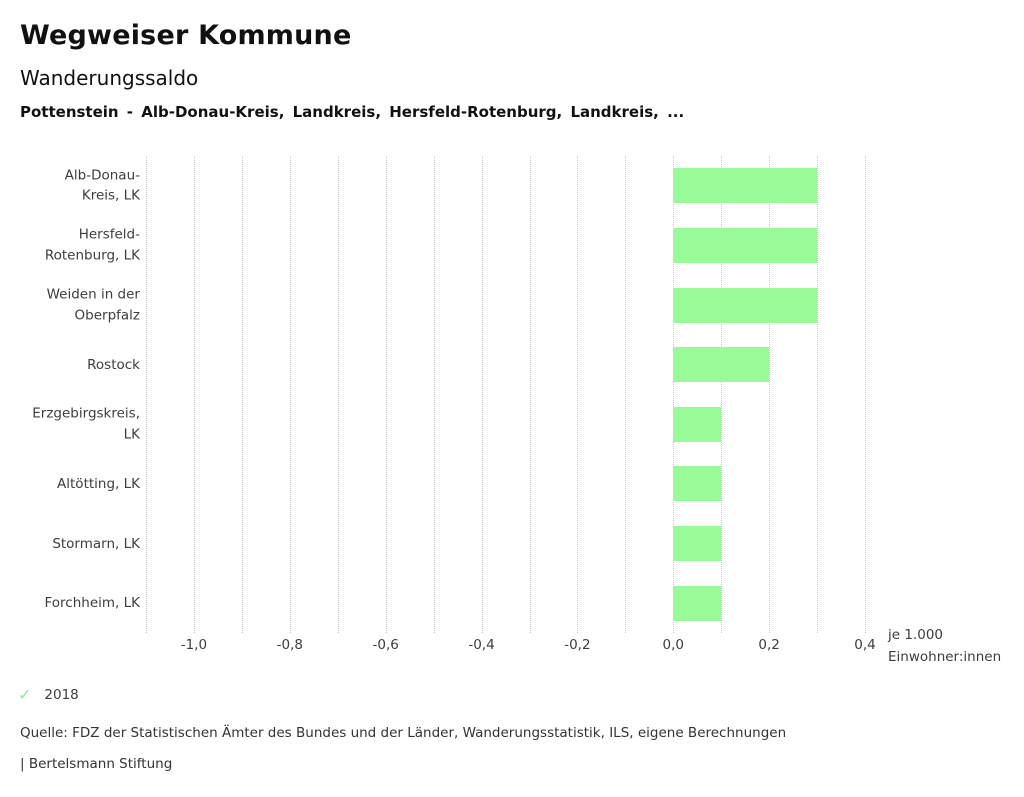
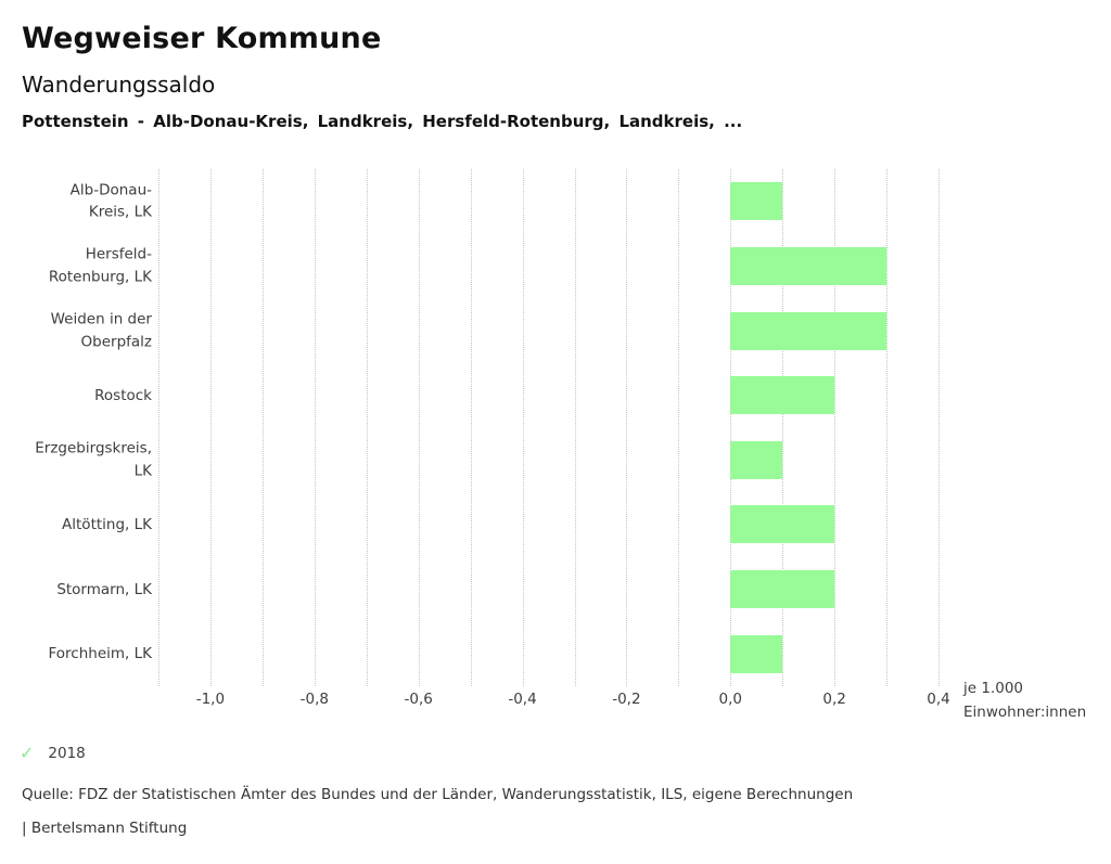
Alb-Donau-Kreis, LK: 0,3 -> 0,1
Altötting, LK: 0,1 -> 0,2
Stormarn, LK: 0,1 -> 0,2
